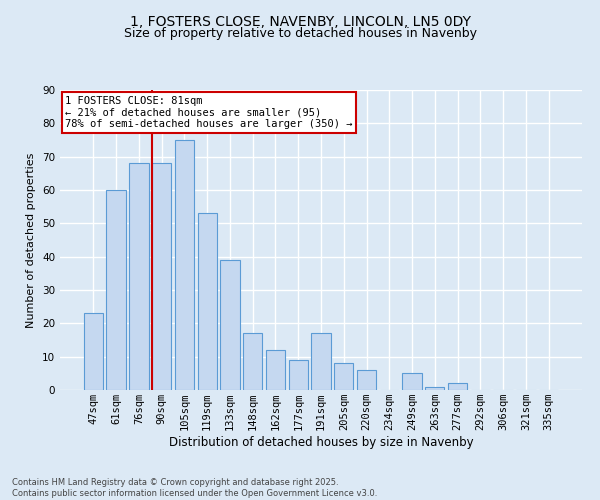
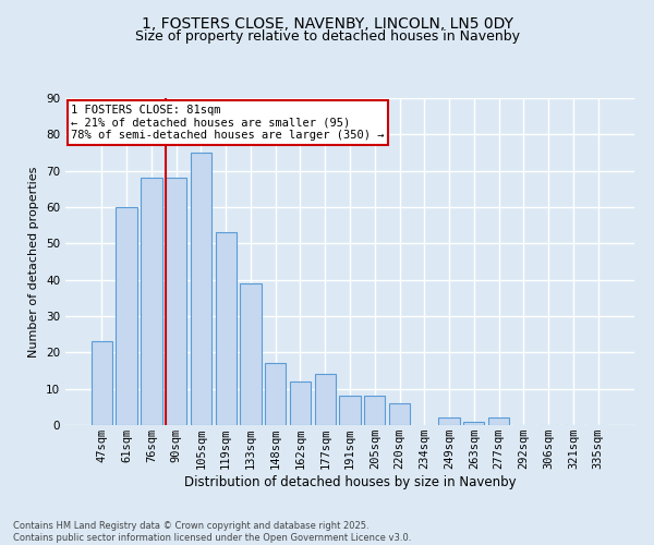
177sqm: 9 -> 14
191sqm: 17 -> 8
249sqm: 5 -> 2
